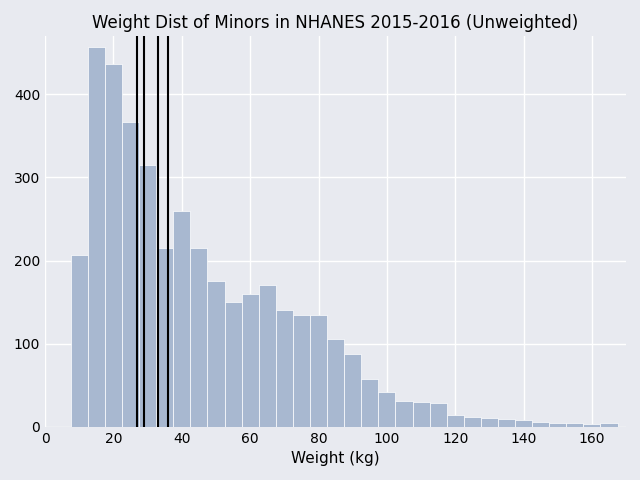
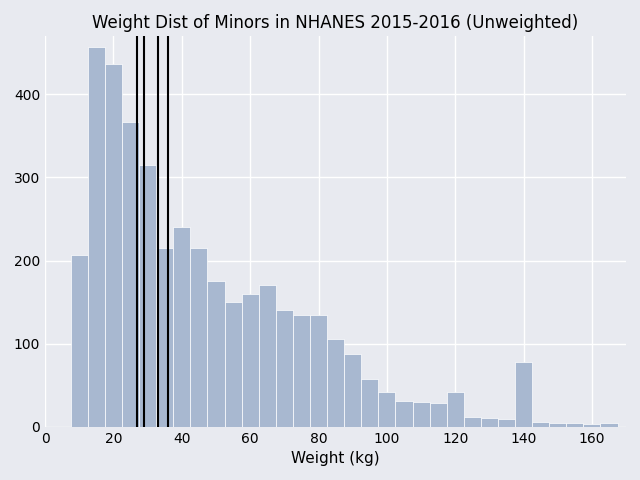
40: 260 -> 240
120: 14 -> 42
140: 8 -> 78
